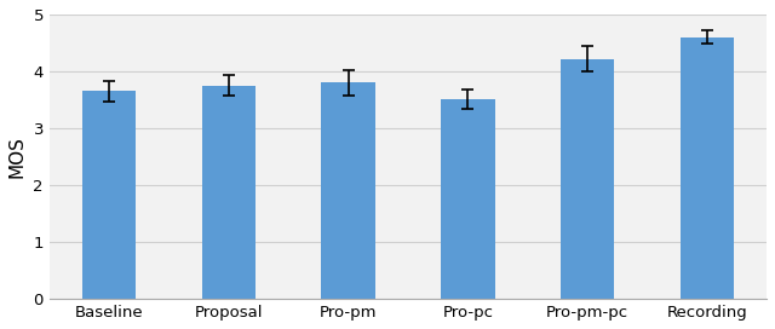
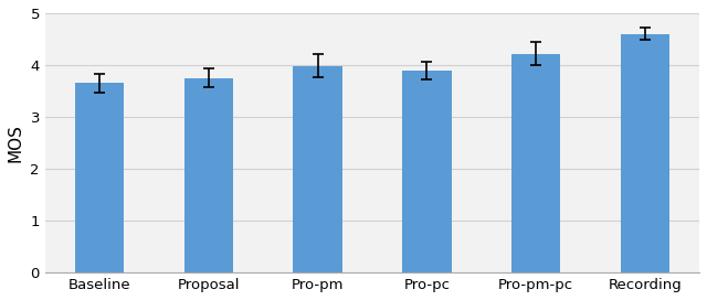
Pro-pm: 3.80 -> 3.98
Pro-pc: 3.50 -> 3.90
